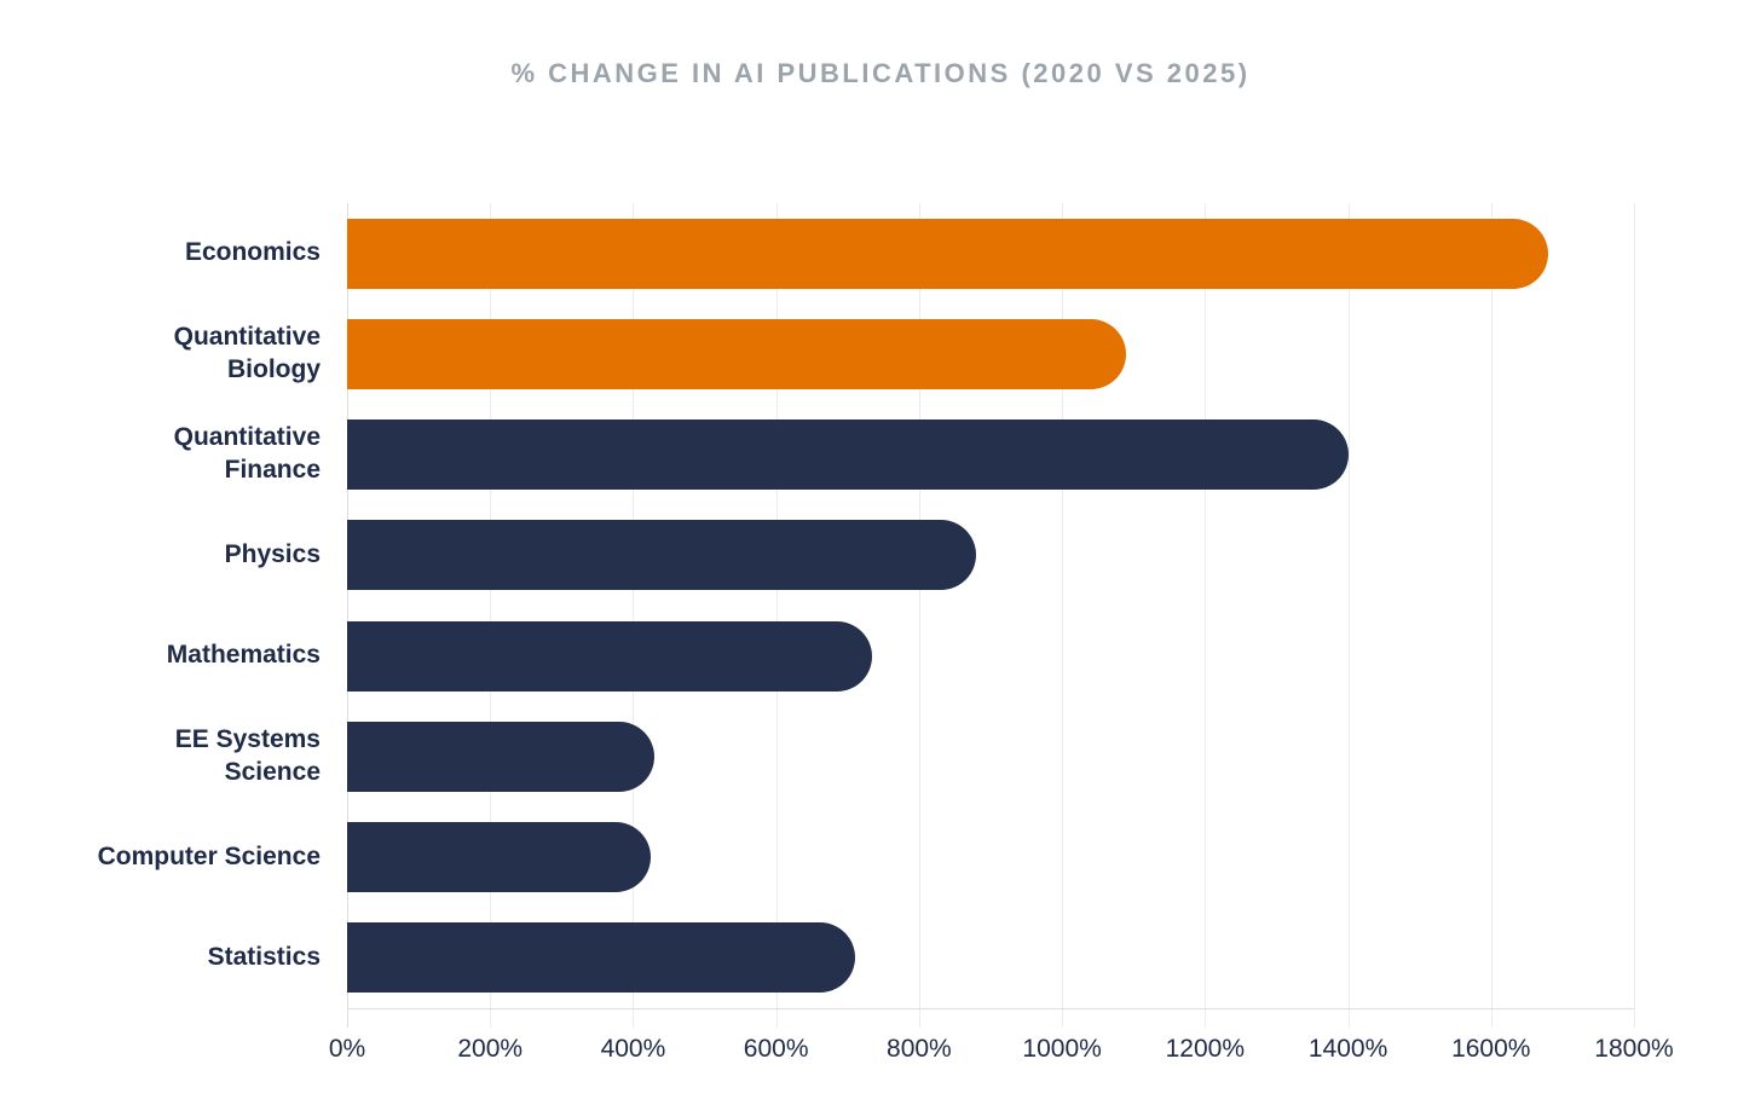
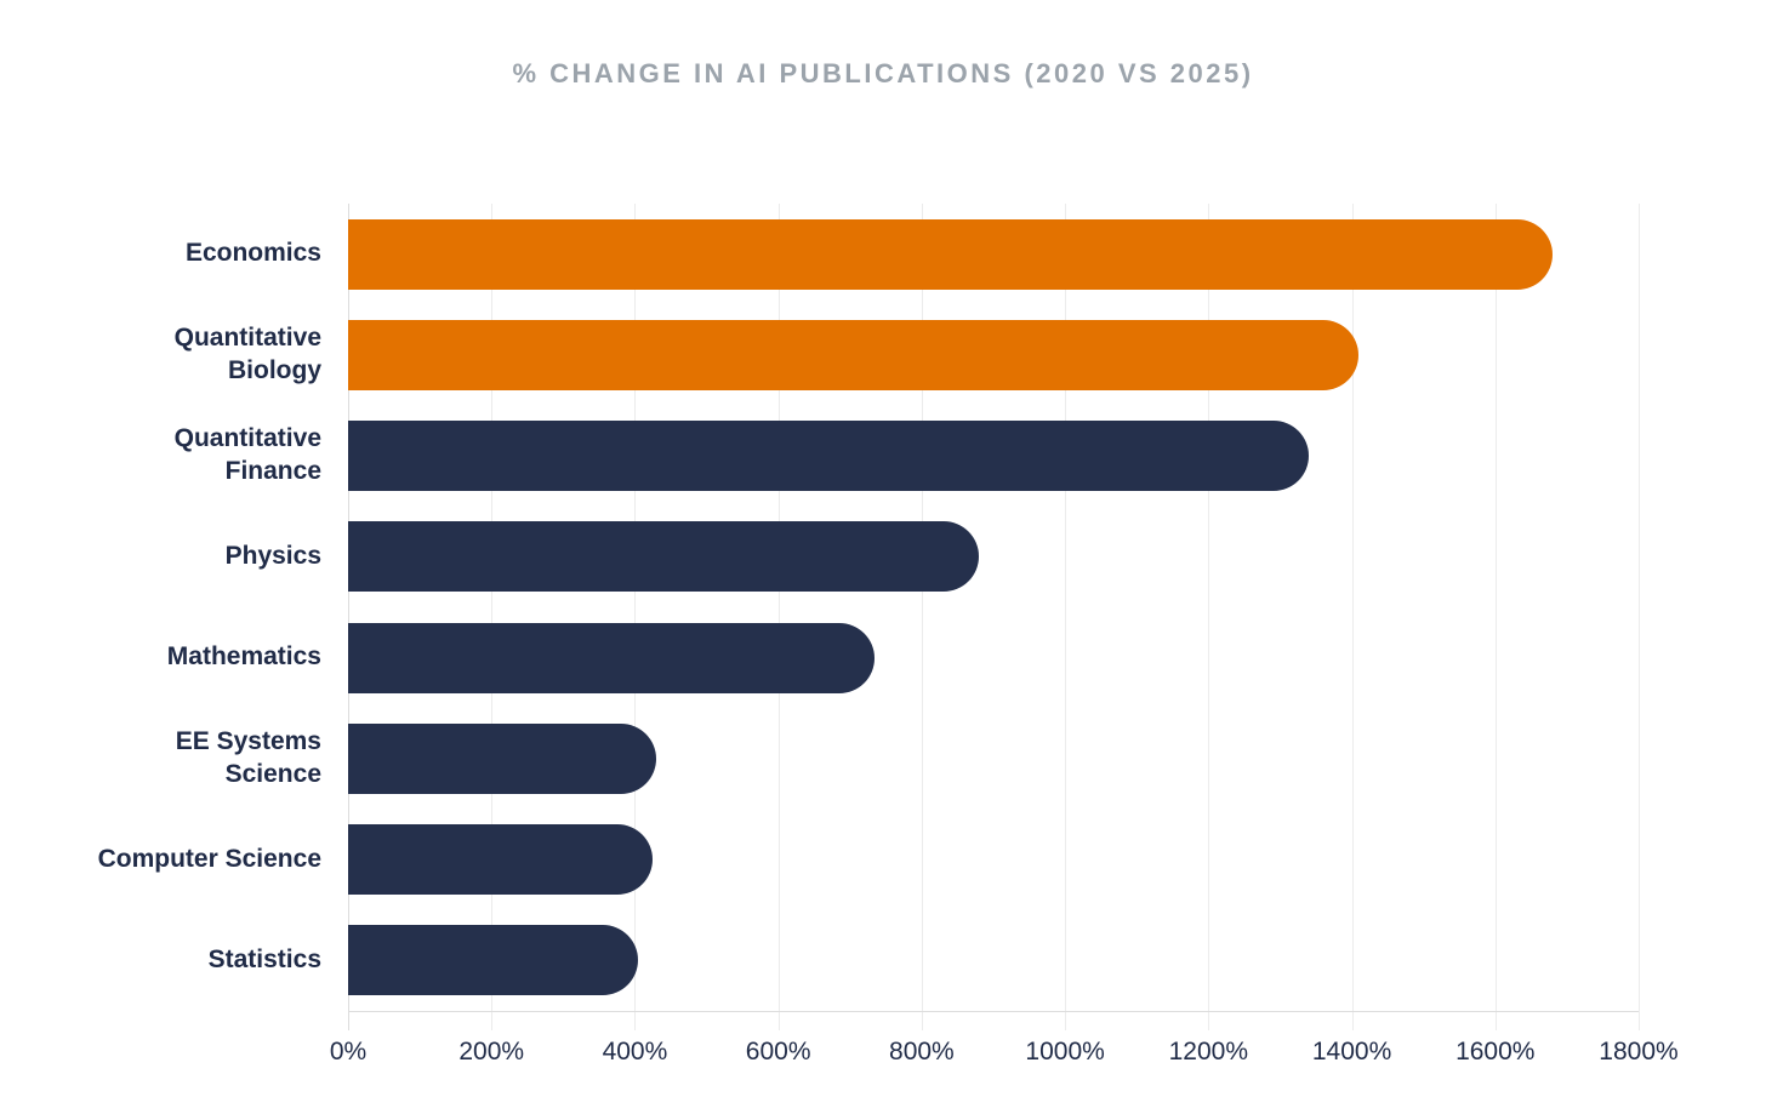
Quantitative Biology: 1090% -> 1410%
Quantitative Finance: 1400% -> 1340%
Statistics: 710% -> 400%
